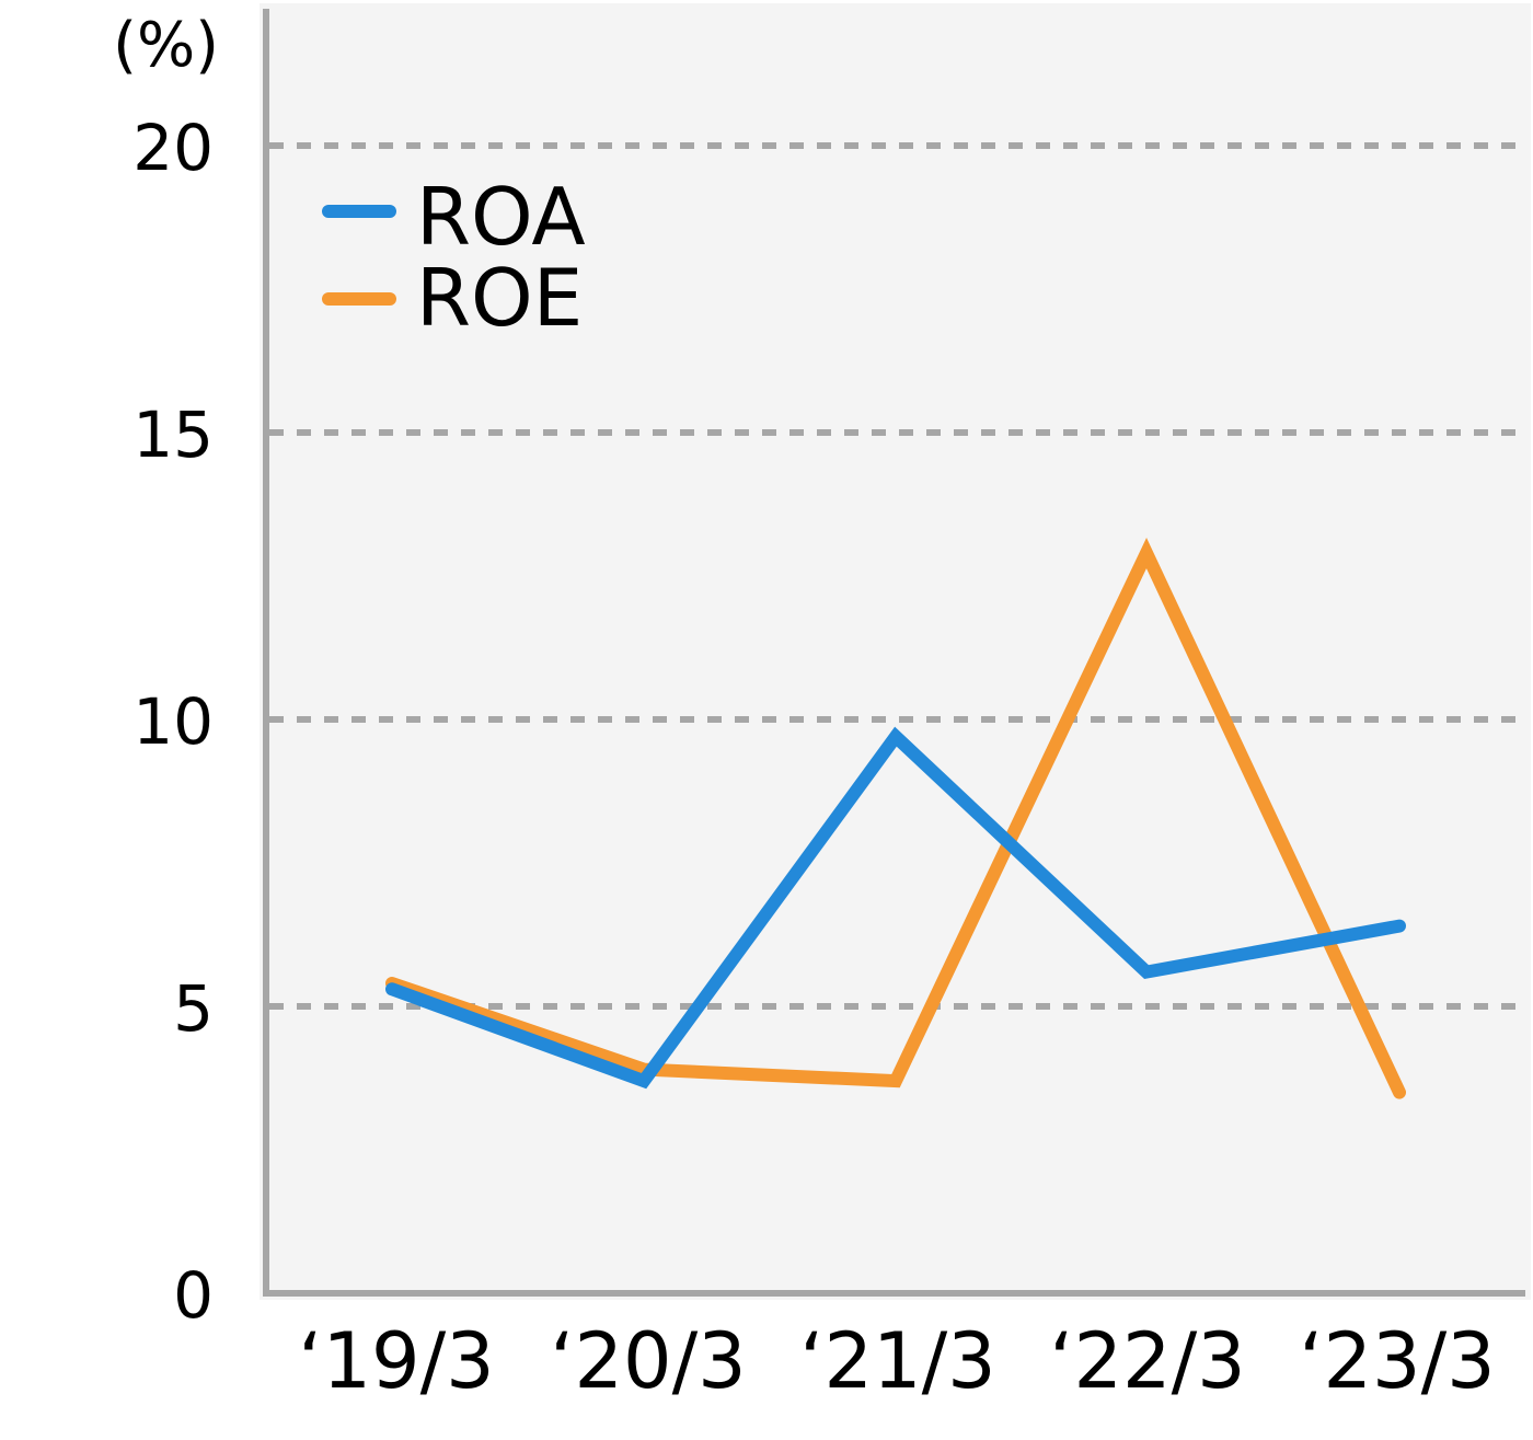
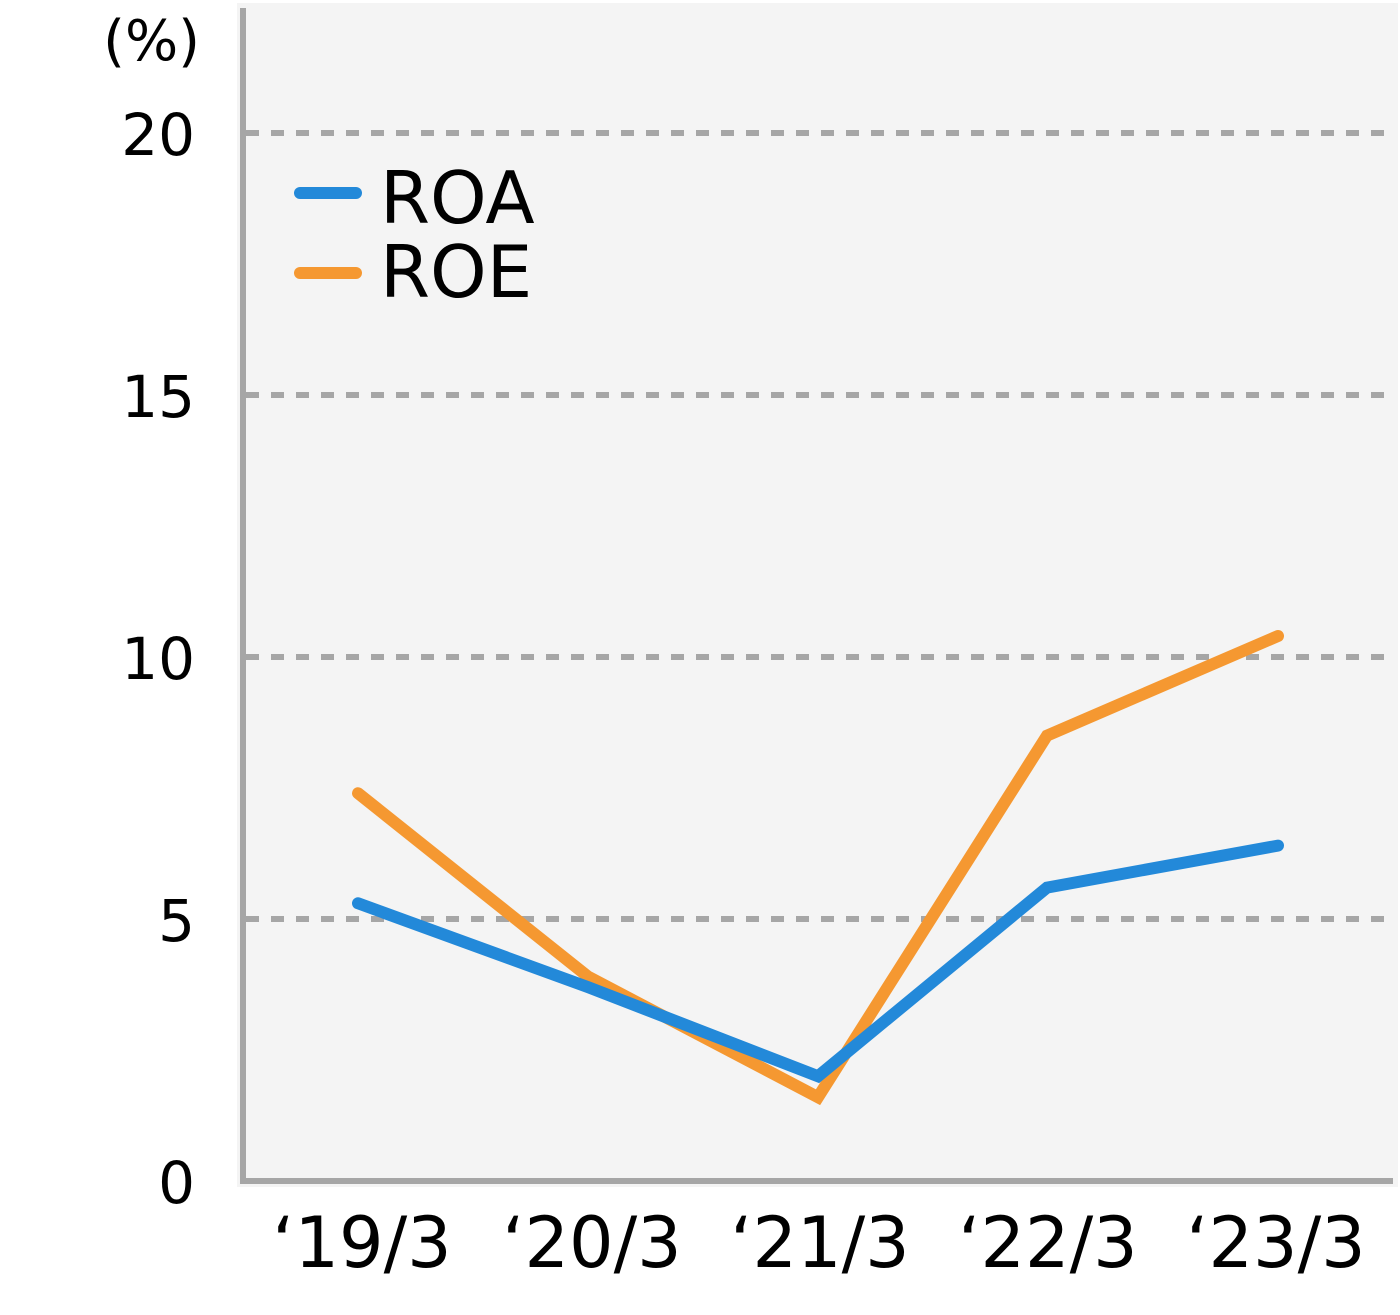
ROE/‘19/3: 5.4 -> 7.4
ROA/‘21/3: 9.7 -> 2.0
ROE/‘21/3: 3.7 -> 1.6
ROE/‘22/3: 12.9 -> 8.5
ROE/‘23/3: 3.5 -> 10.4
